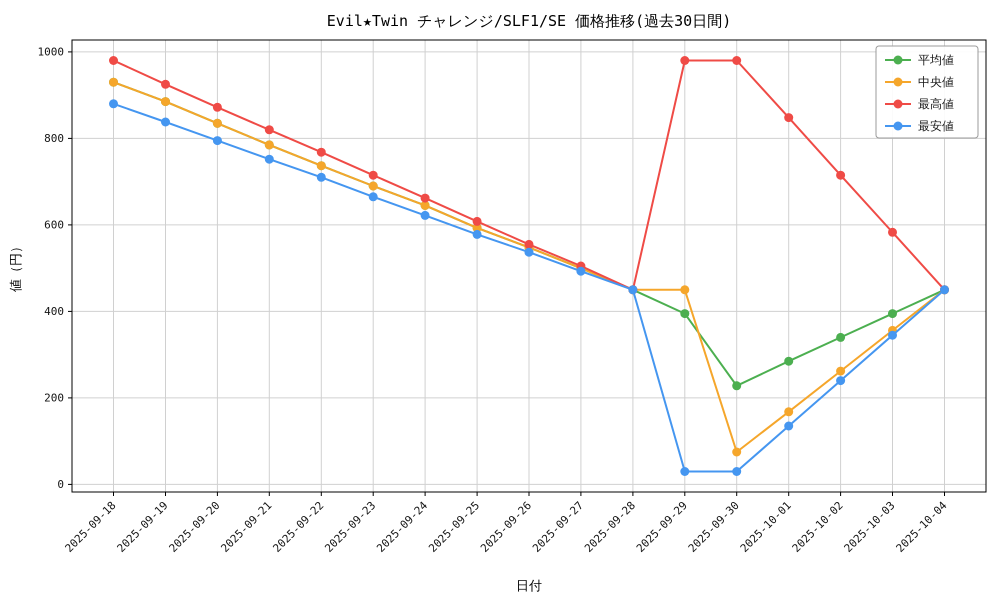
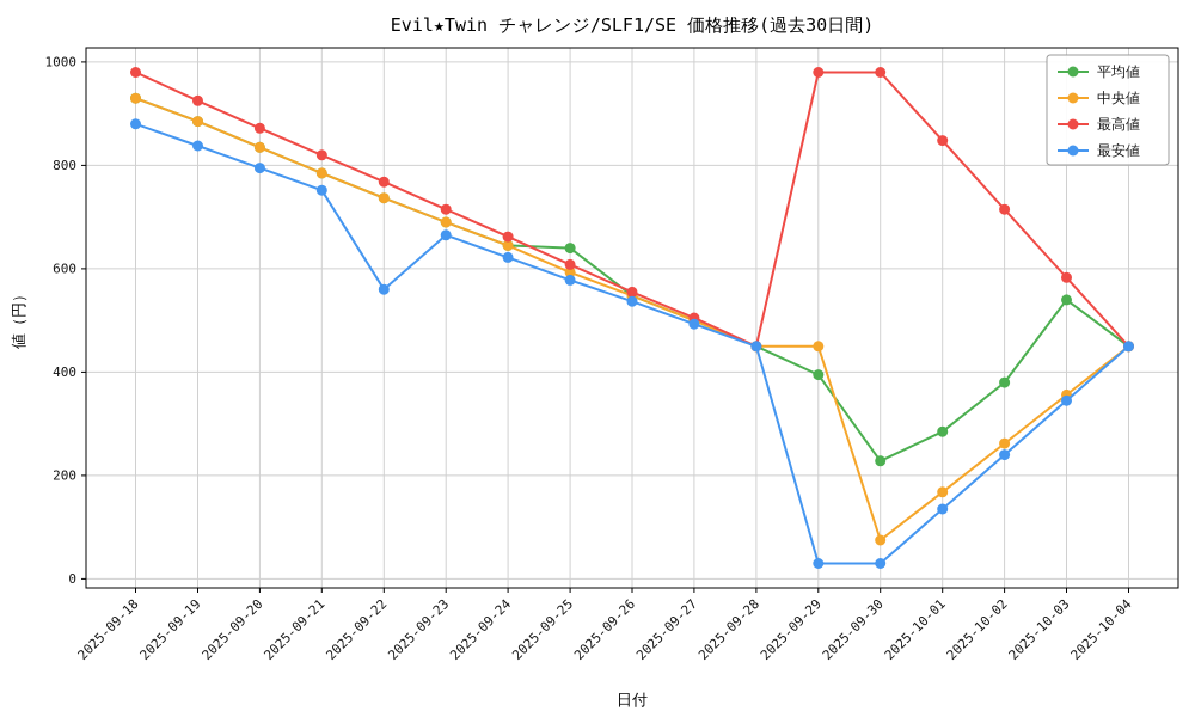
最安値/2025-09-22: 710 -> 560
平均値/2025-09-25: 590 -> 640
平均値/2025-10-02: 340 -> 380
平均値/2025-10-03: 400 -> 540
